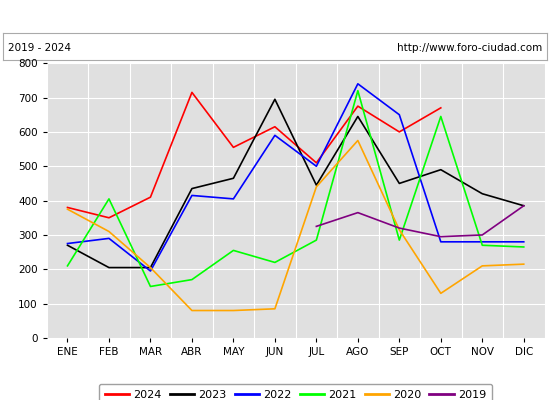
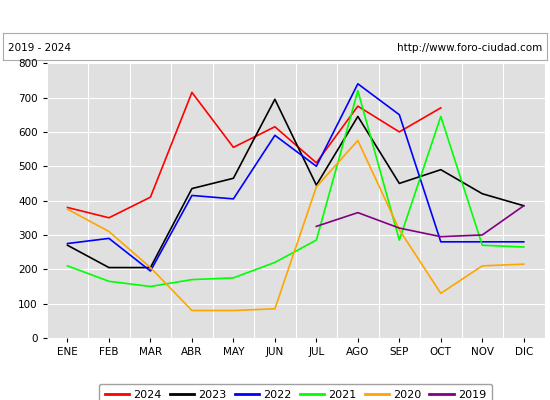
2021/FEB: 405 -> 165
2021/MAY: 255 -> 175
